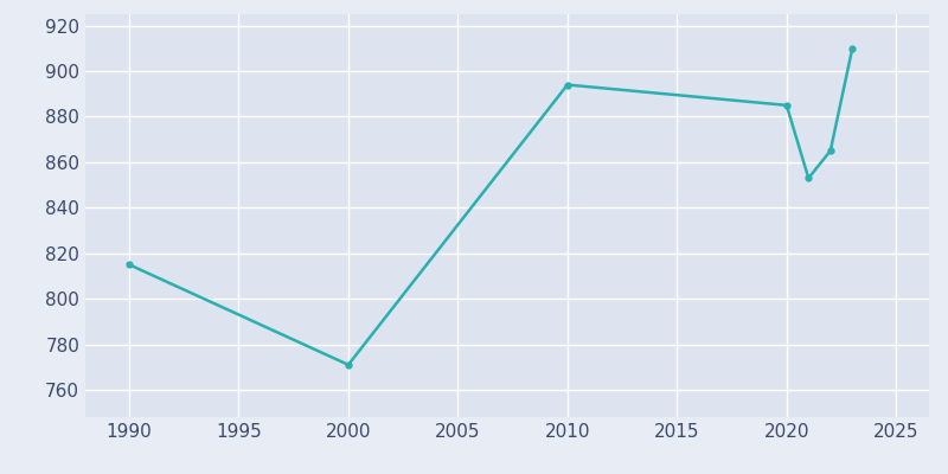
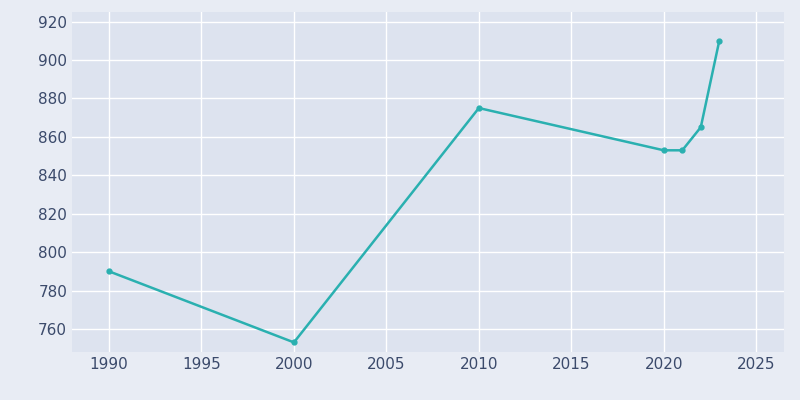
1990: 815 -> 790
2000: 771 -> 753
2010: 894 -> 875
2020: 885 -> 853
